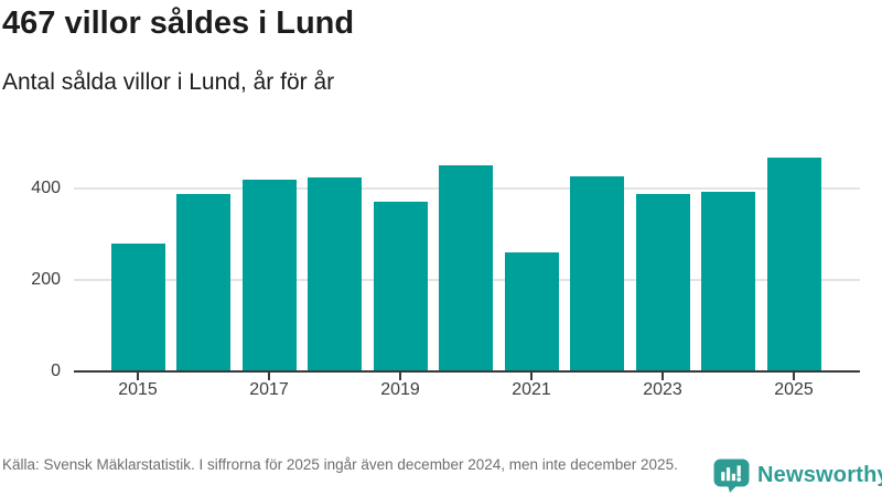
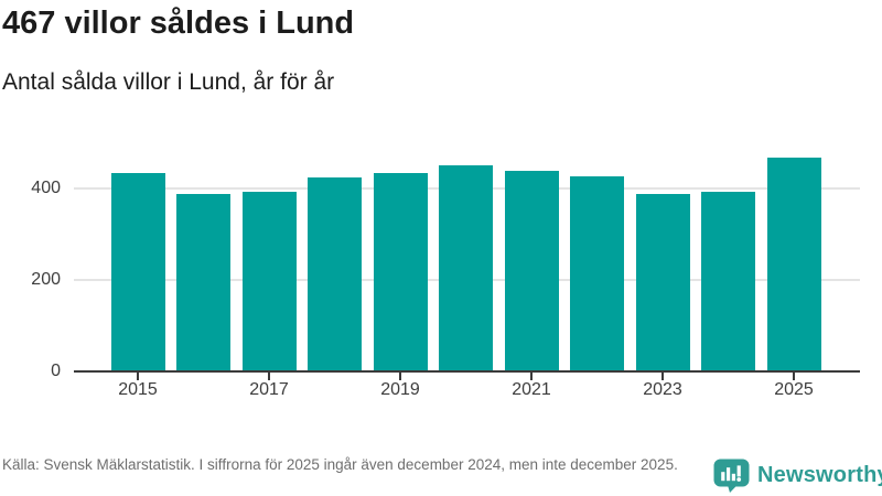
2015: 280 -> 430
2017: 420 -> 390
2019: 370 -> 430
2021: 260 -> 440
